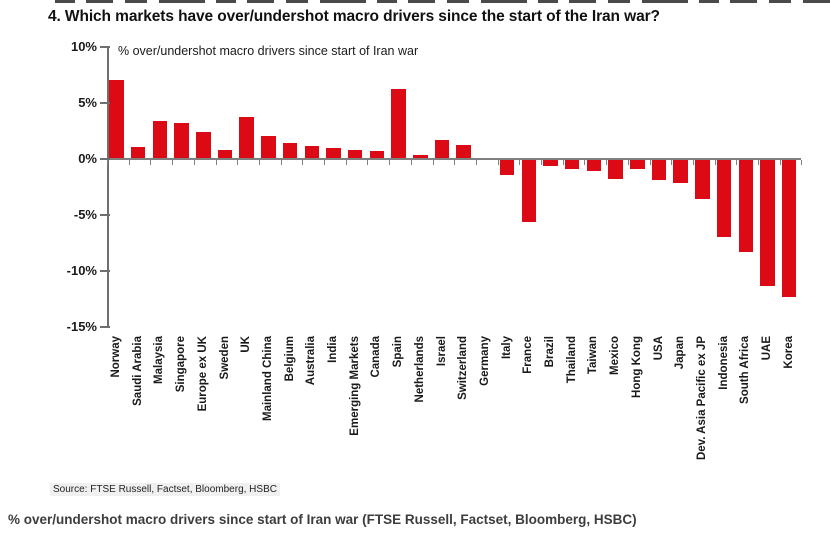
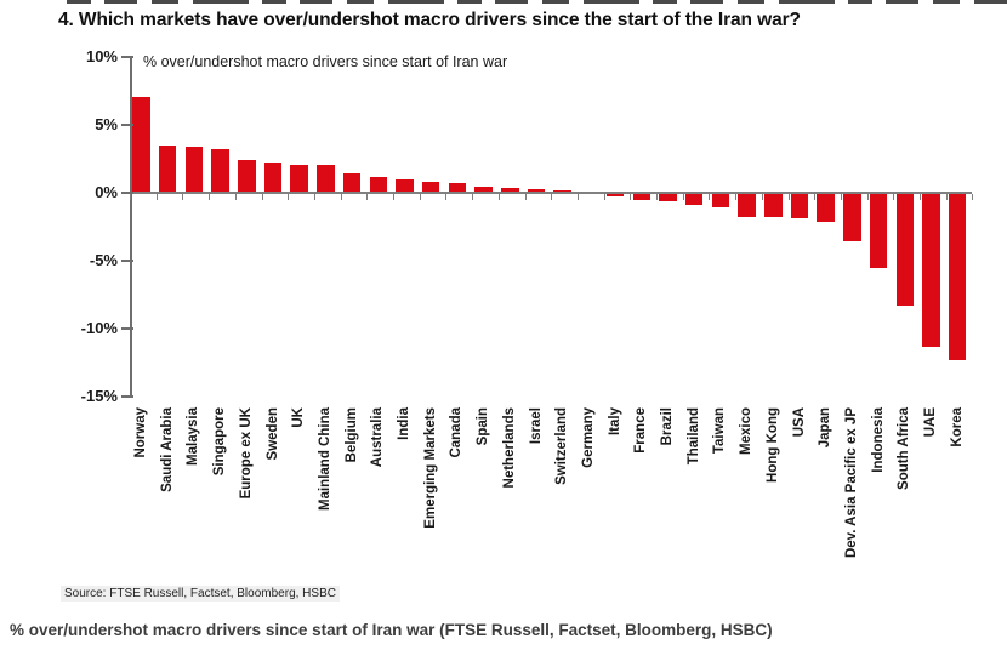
Saudi Arabia: 1.0% -> 3.4%
Sweden: 0.7% -> 2.1%
UK: 3.7% -> 2.0%
Spain: 6.2% -> 0.4%
Israel: 1.6% -> 0.2%
Switzerland: 1.2% -> 0.1%
Italy: -1.4% -> -0.3%
France: -5.6% -> -0.5%
Hong Kong: -0.9% -> -1.8%
Indonesia: -7.0% -> -5.5%
